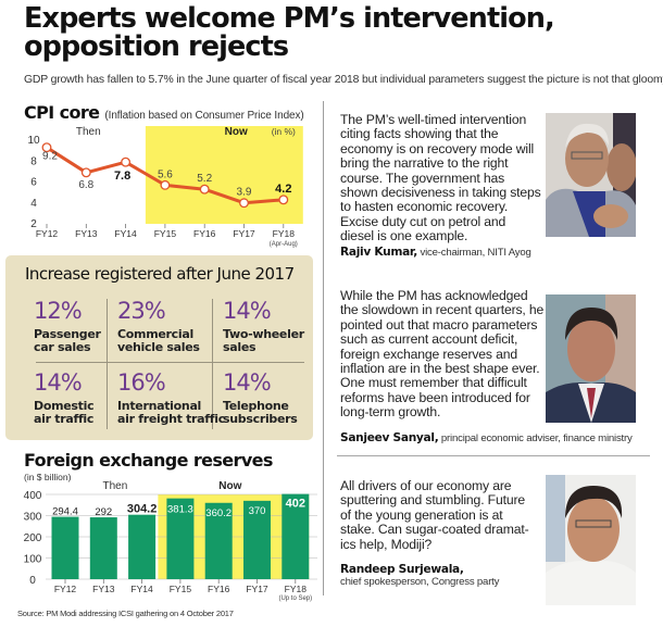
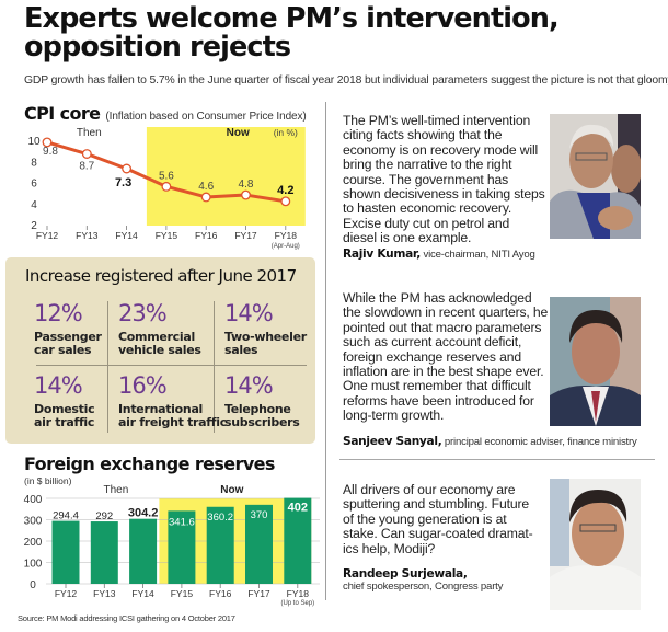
CPI core/FY12: 9.2 -> 9.8
CPI core/FY13: 6.8 -> 8.7
CPI core/FY14: 7.8 -> 7.3
CPI core/FY16: 5.2 -> 4.6
CPI core/FY17: 3.9 -> 4.8
Foreign exchange reserves/FY15: 381.3 -> 341.6
